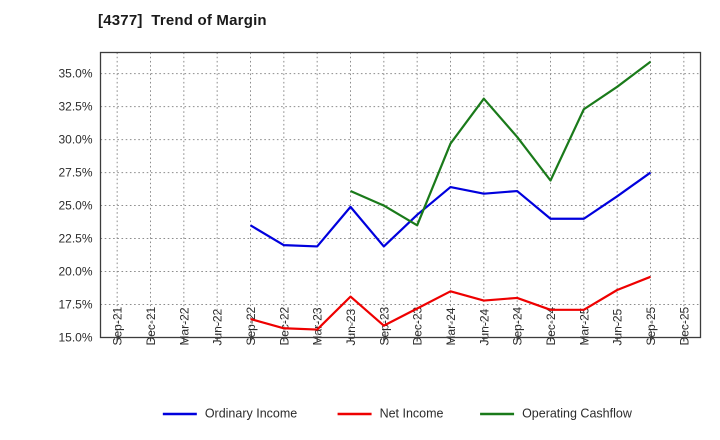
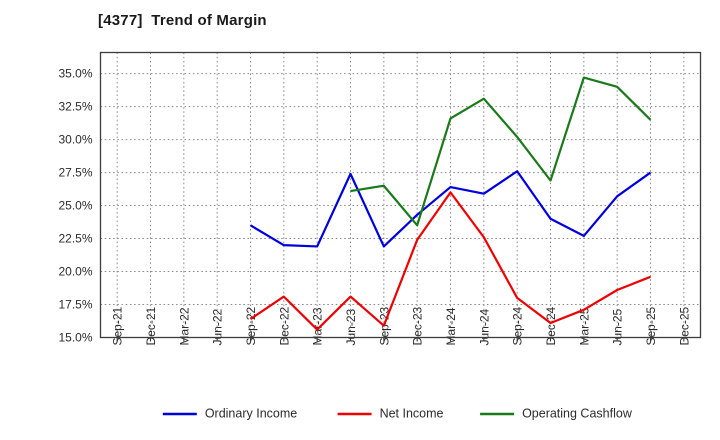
Net Income/Dec-22: 15.7% -> 18.1%
Ordinary Income/Jun-23: 24.9% -> 27.4%
Operating Cashflow/Sep-23: 25.0% -> 26.5%
Net Income/Dec-23: 17.2% -> 22.4%
Net Income/Mar-24: 18.5% -> 26.0%
Operating Cashflow/Mar-24: 29.7% -> 31.6%
Net Income/Jun-24: 17.8% -> 22.6%
Ordinary Income/Sep-24: 26.1% -> 27.6%
Net Income/Dec-24: 17.1% -> 16.1%
Ordinary Income/Mar-25: 24.0% -> 22.7%
Operating Cashflow/Mar-25: 32.3% -> 34.7%
Operating Cashflow/Sep-25: 35.9% -> 31.5%
